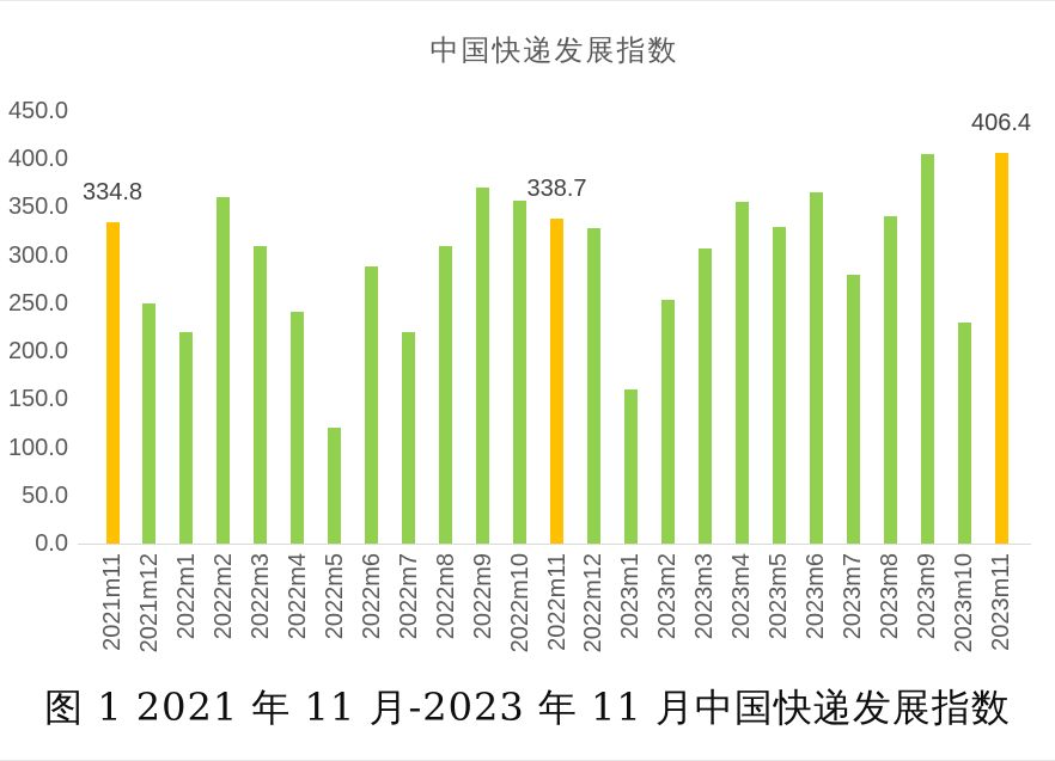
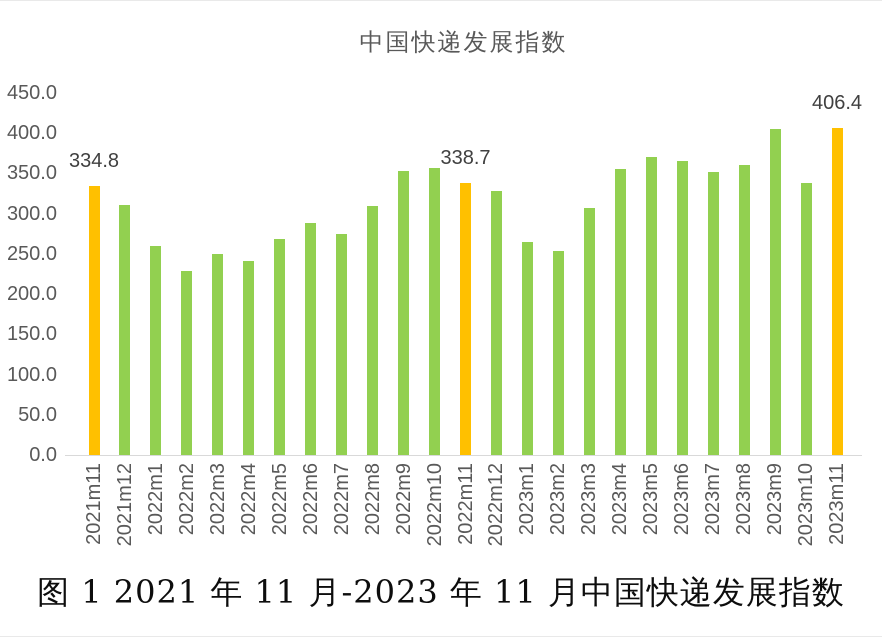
2021m12: 250 -> 310
2022m1: 220 -> 260
2022m2: 360 -> 230
2022m3: 310 -> 250
2022m5: 120 -> 270
2022m7: 220 -> 280
2022m9: 370 -> 350
2023m1: 160 -> 260
2023m5: 330 -> 370
2023m7: 280 -> 350
2023m8: 340 -> 360
2023m10: 230 -> 340
